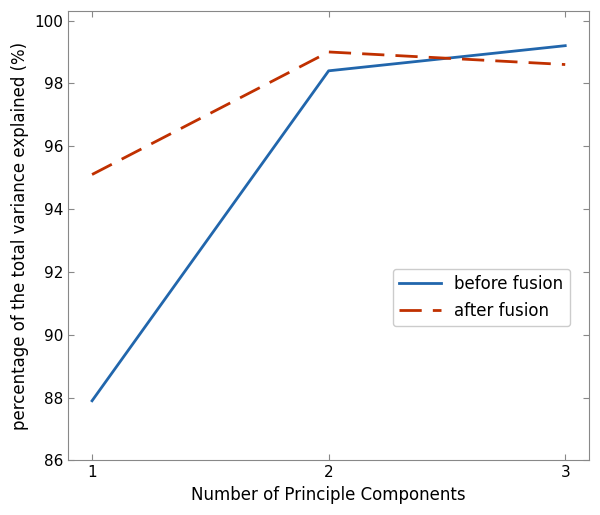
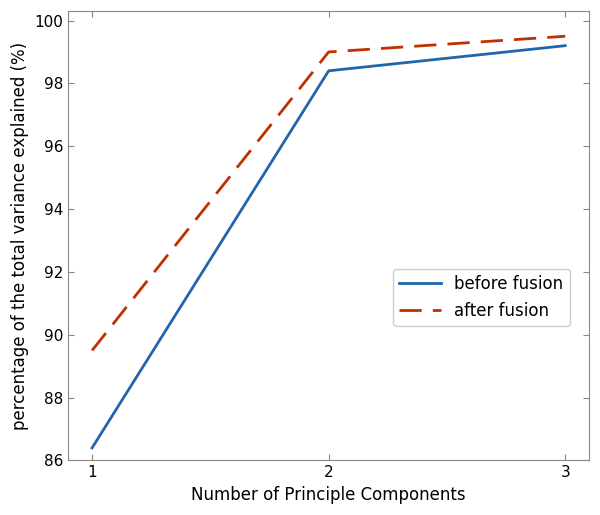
before fusion/1: 87.9 -> 86.4
after fusion/1: 95.1 -> 89.5
after fusion/3: 98.6 -> 99.5
